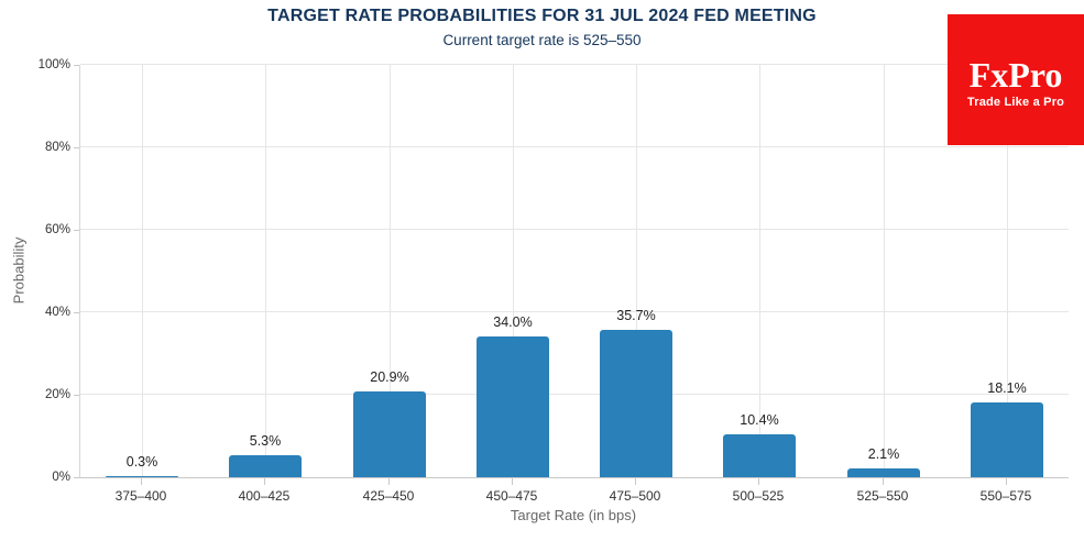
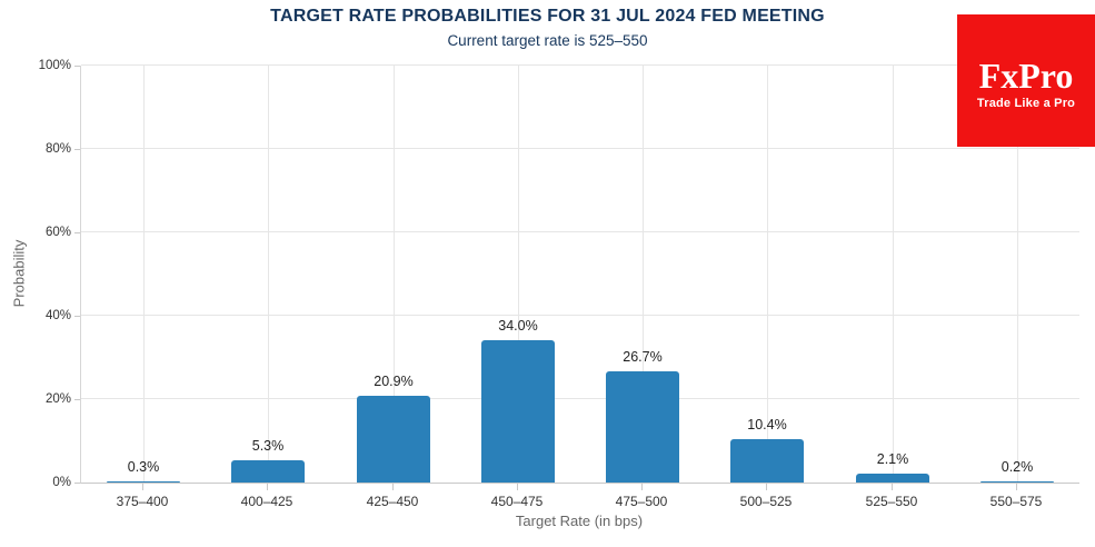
475–500: 35.7% -> 26.7%
550–575: 18.1% -> 0.2%
